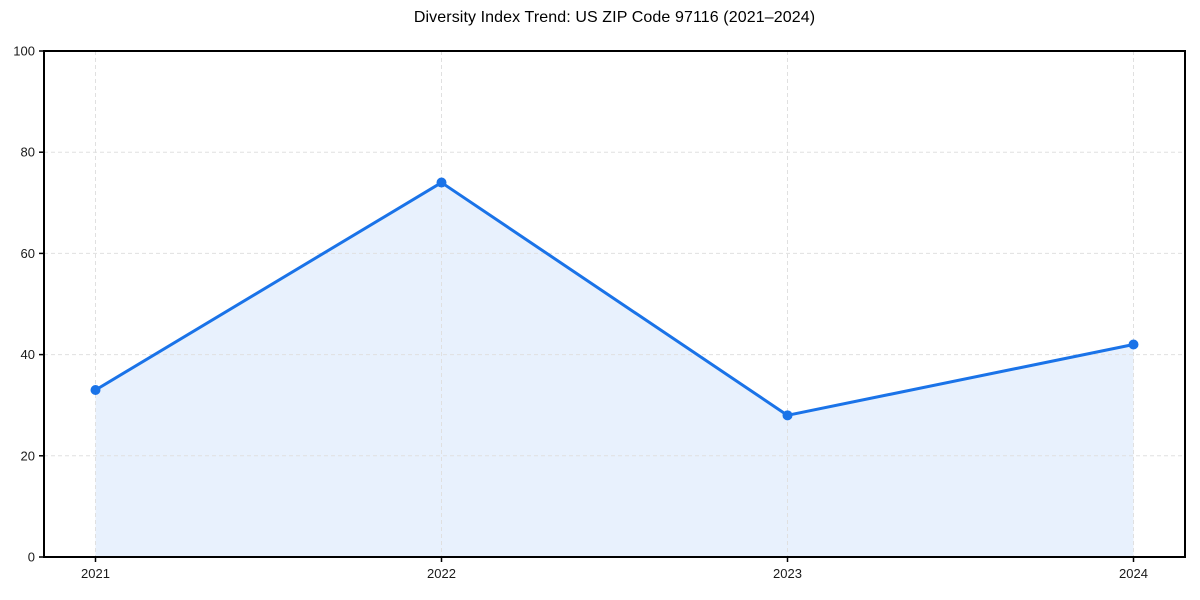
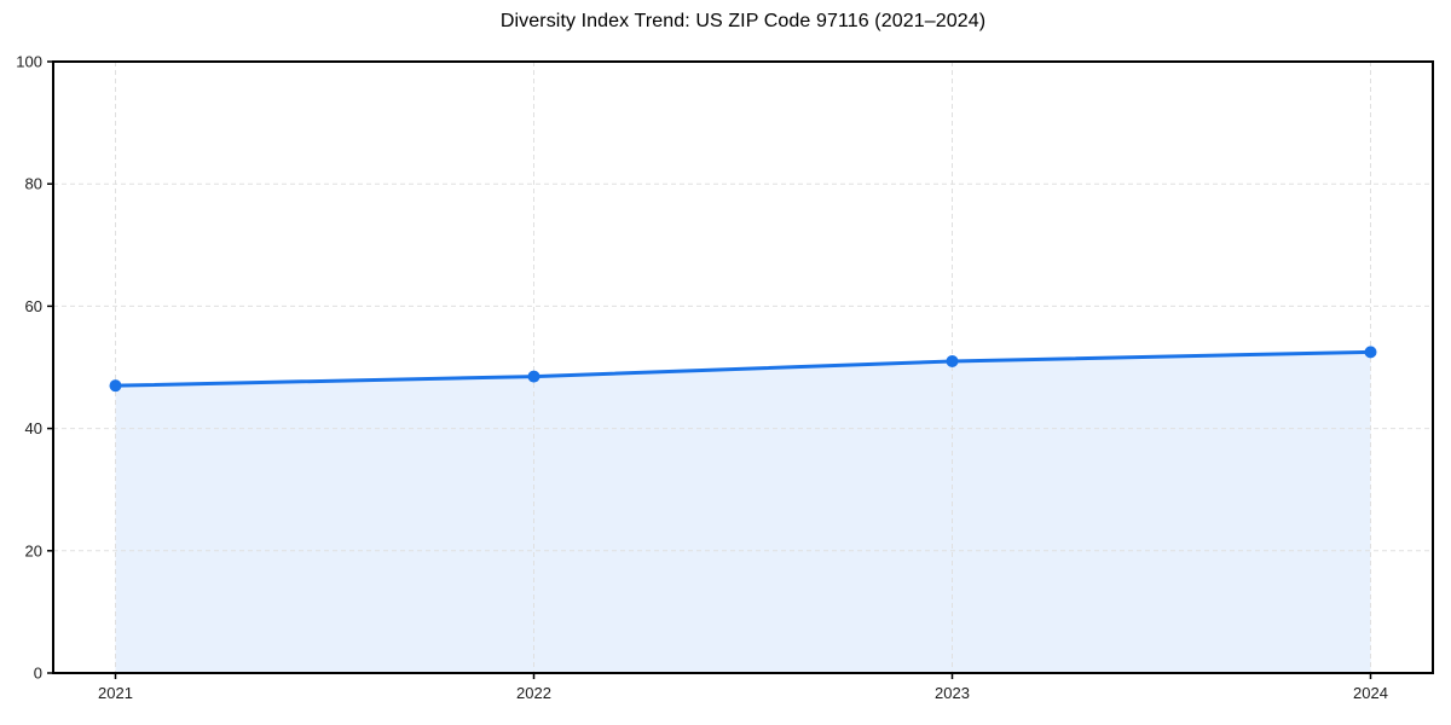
2021: 33 -> 47
2022: 74 -> 48
2023: 28 -> 51
2024: 42 -> 52
